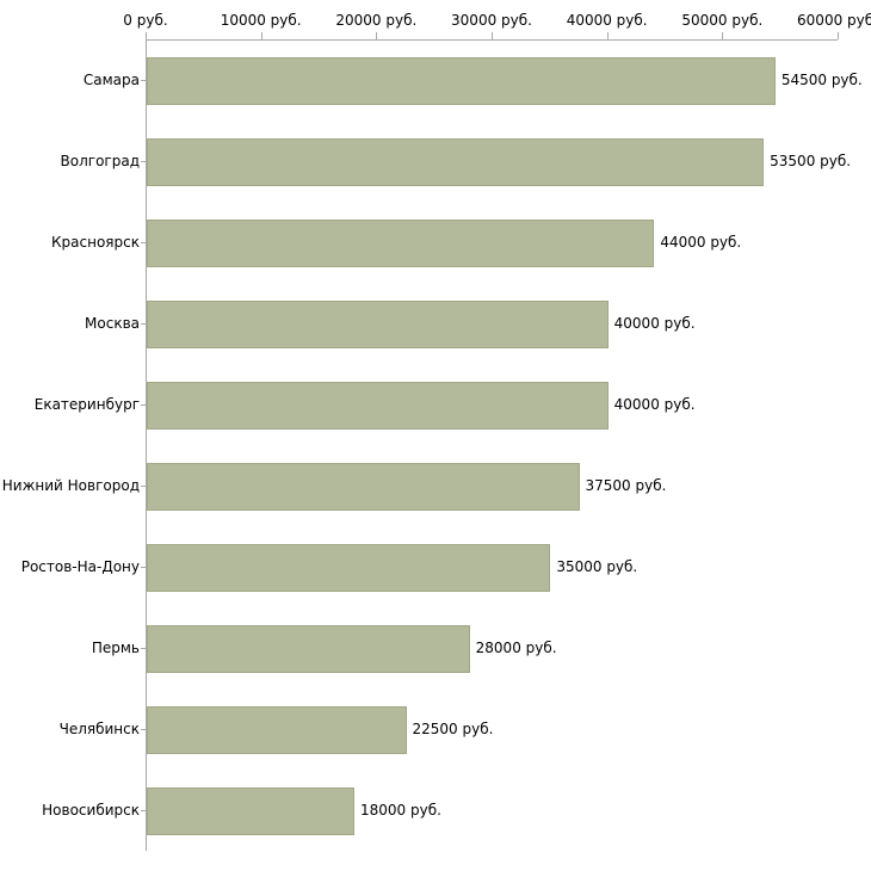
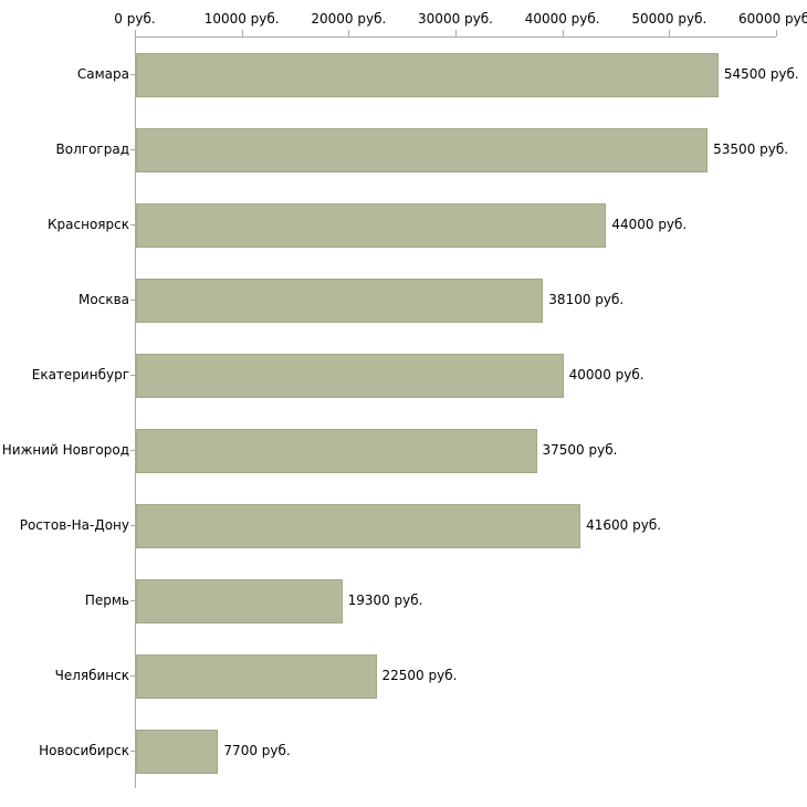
Москва: 40000 -> 38100
Ростов-На-Дону: 35000 -> 41600
Пермь: 28000 -> 19300
Новосибирск: 18000 -> 7700
